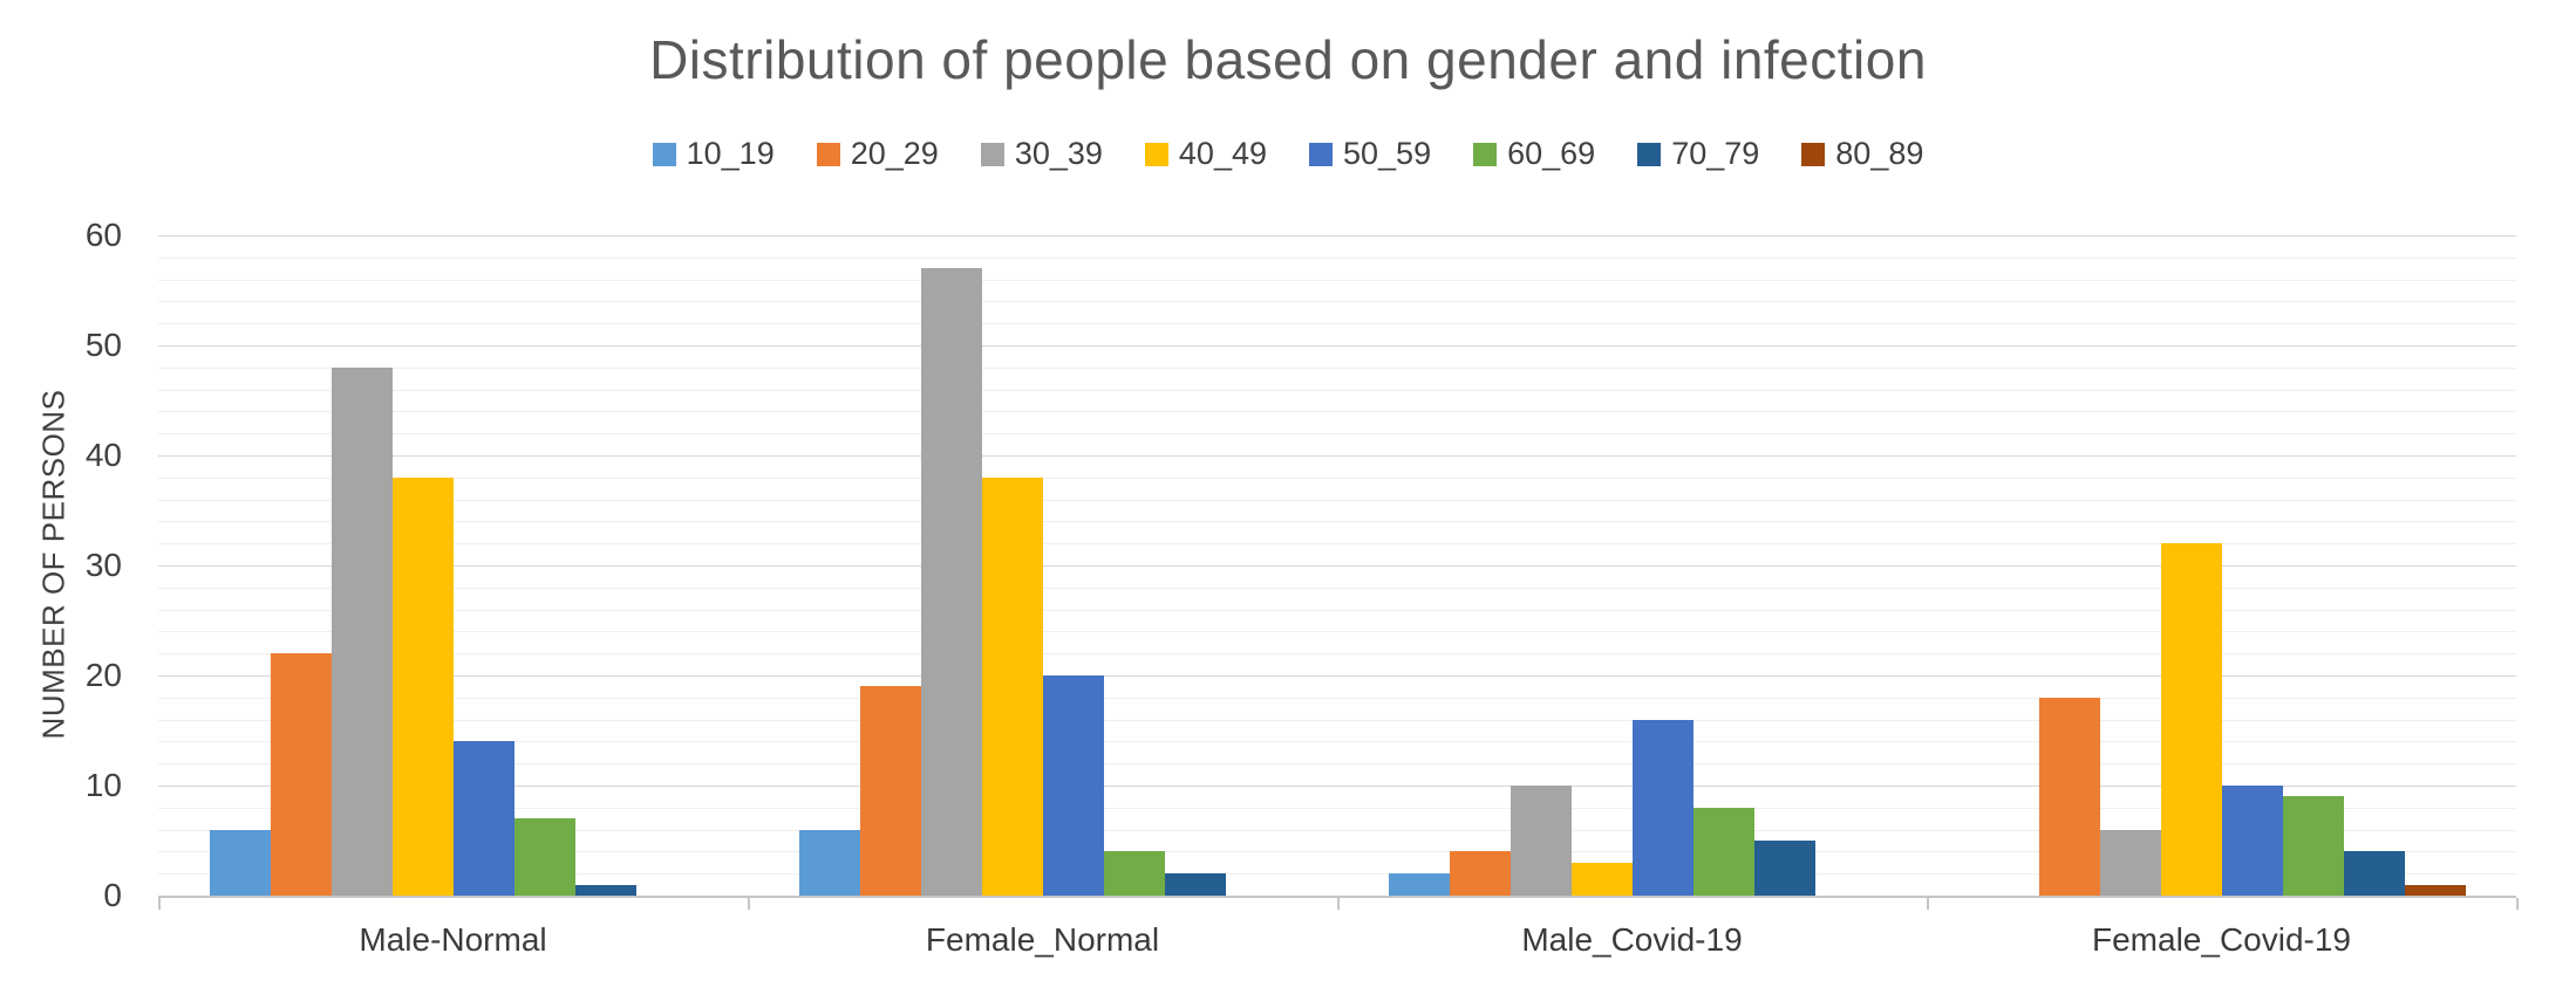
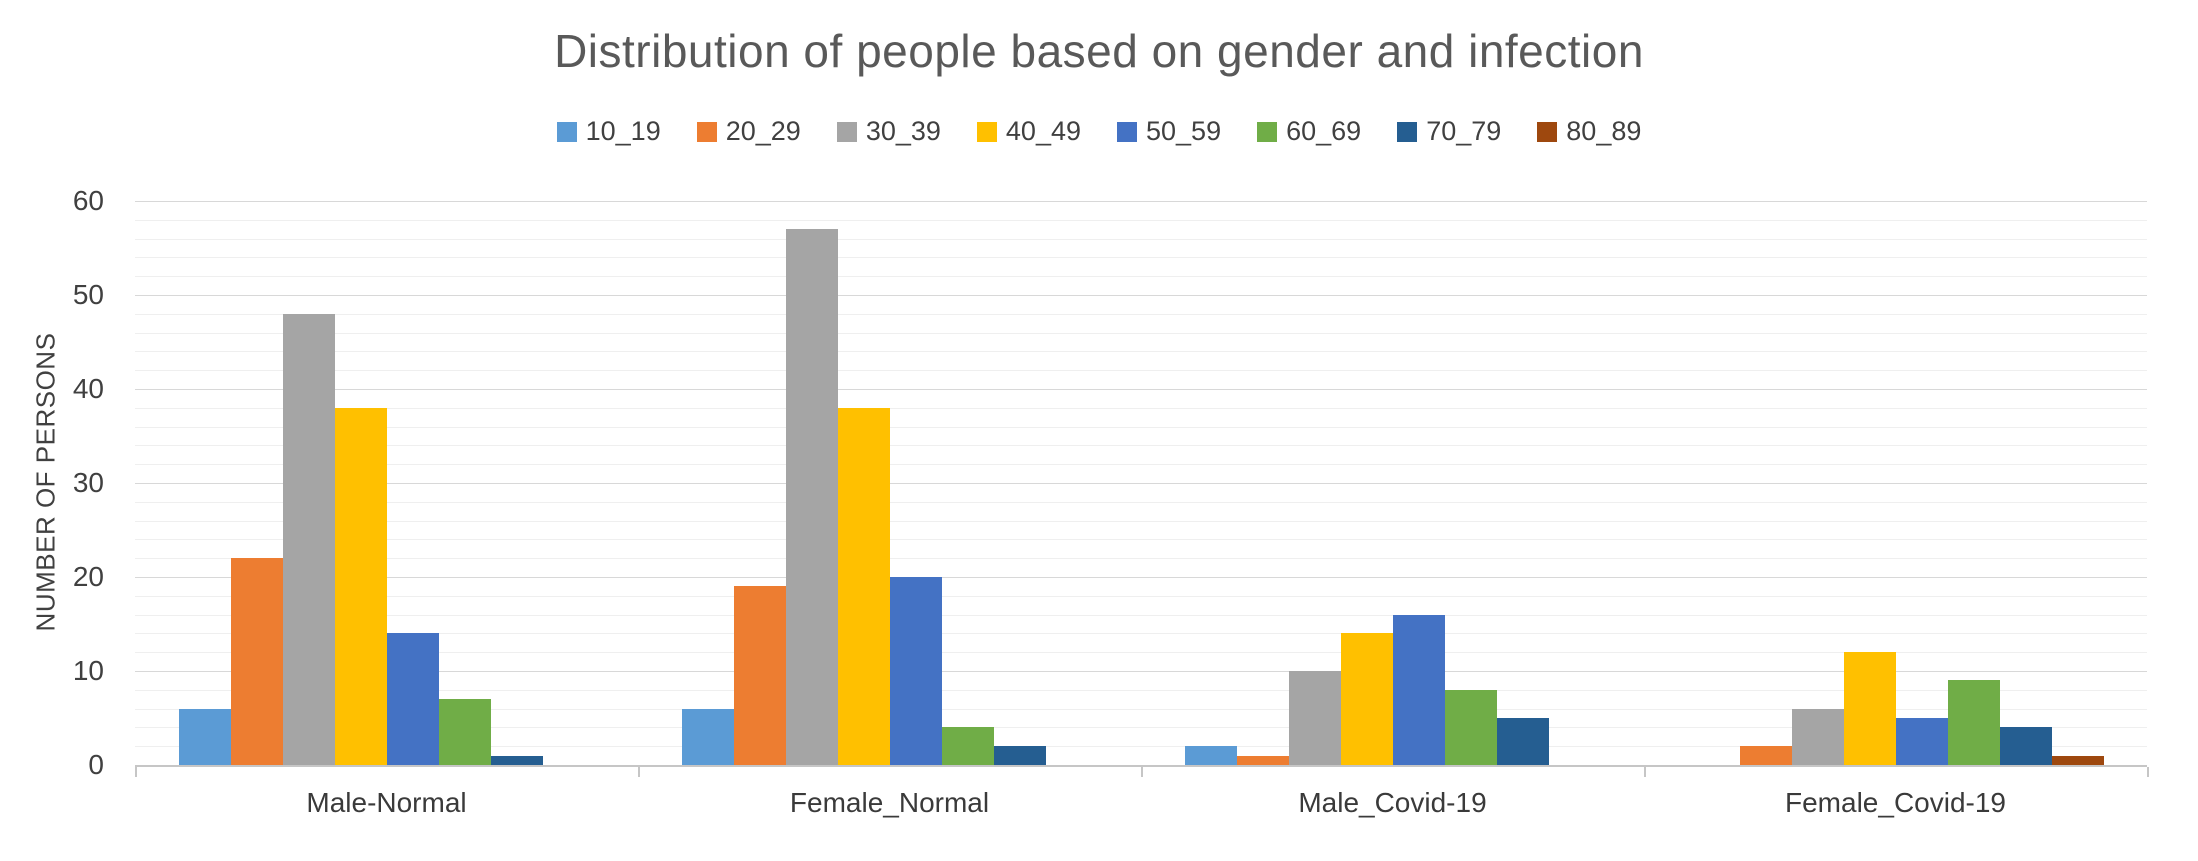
20_29/Male_Covid-19: 4 -> 1
40_49/Male_Covid-19: 3 -> 14
20_29/Female_Covid-19: 18 -> 2
40_49/Female_Covid-19: 32 -> 12
50_59/Female_Covid-19: 10 -> 5
